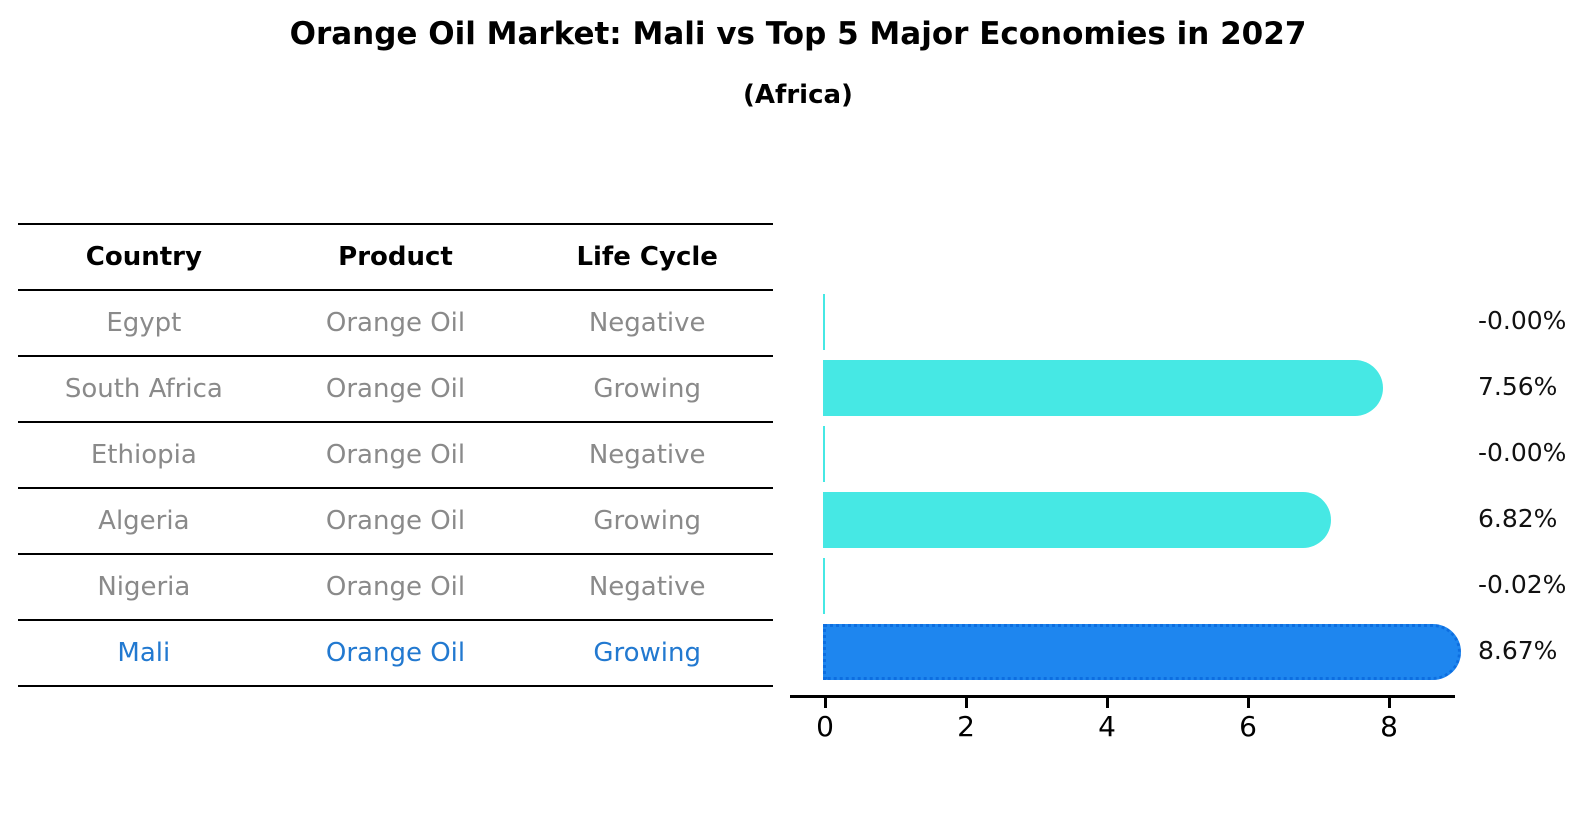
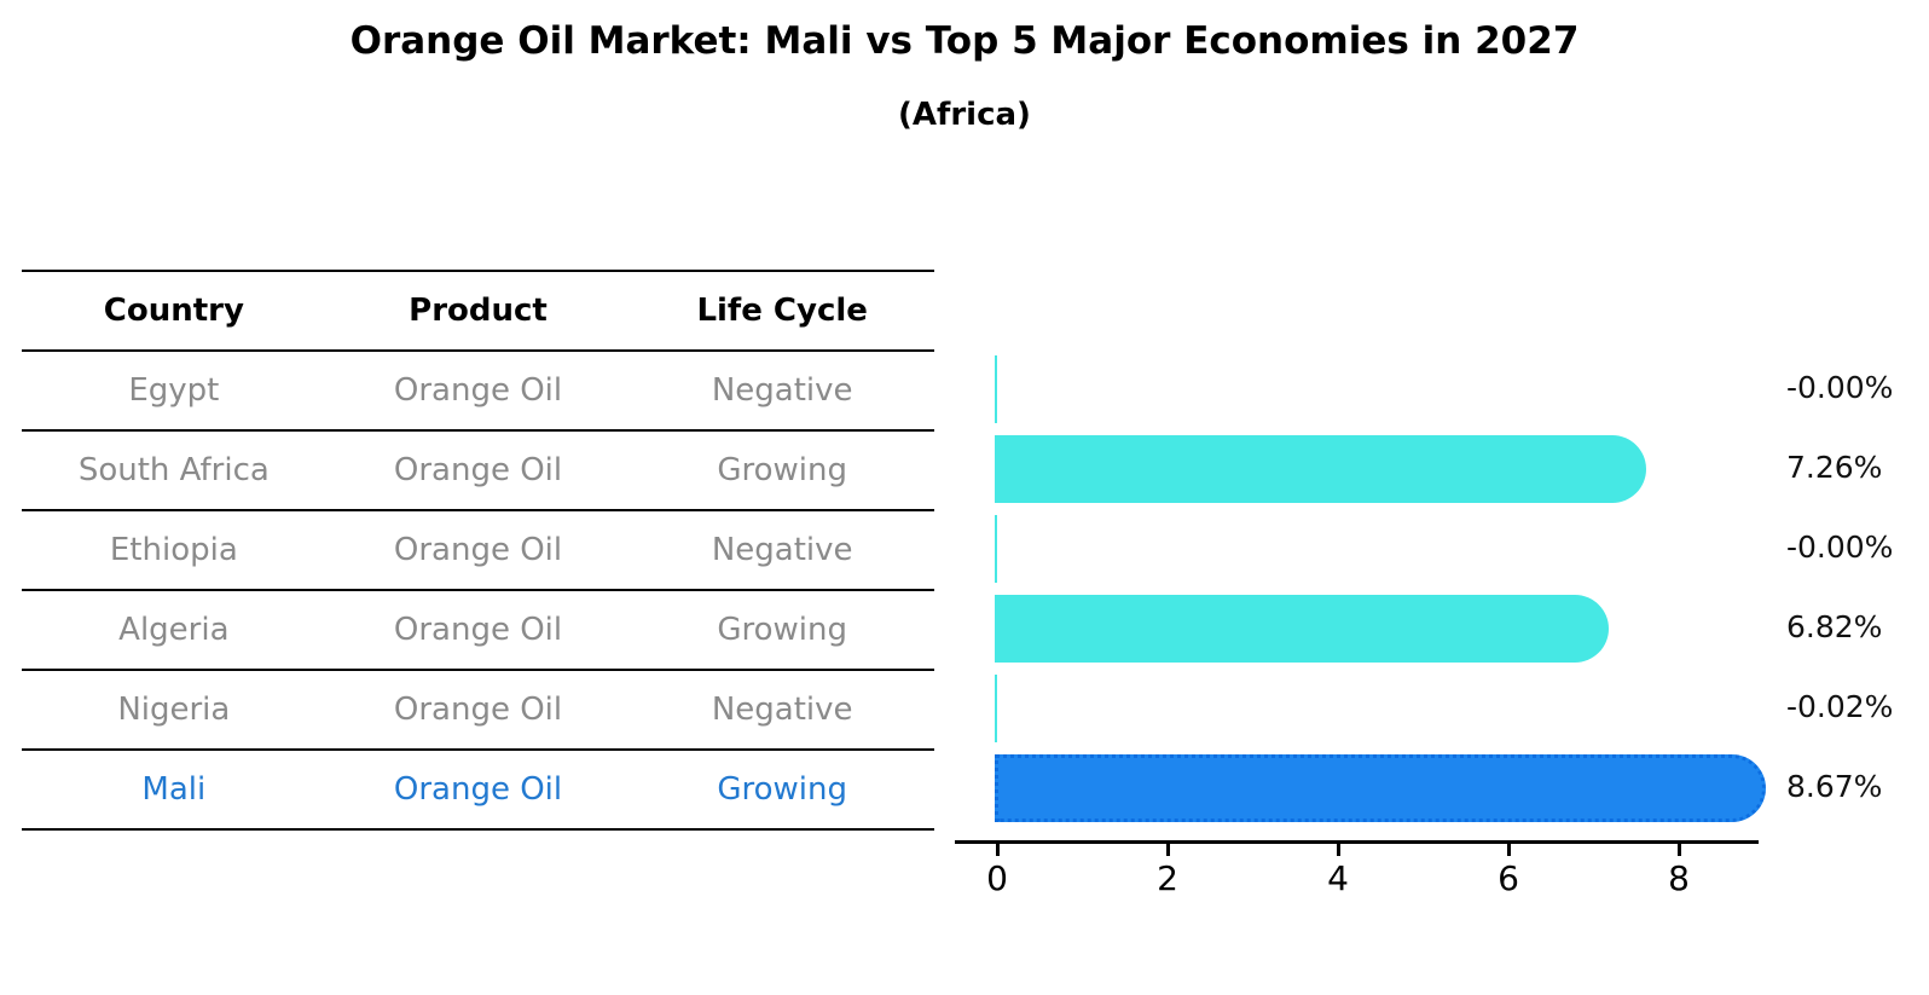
South Africa: 7.56% -> 7.26%
